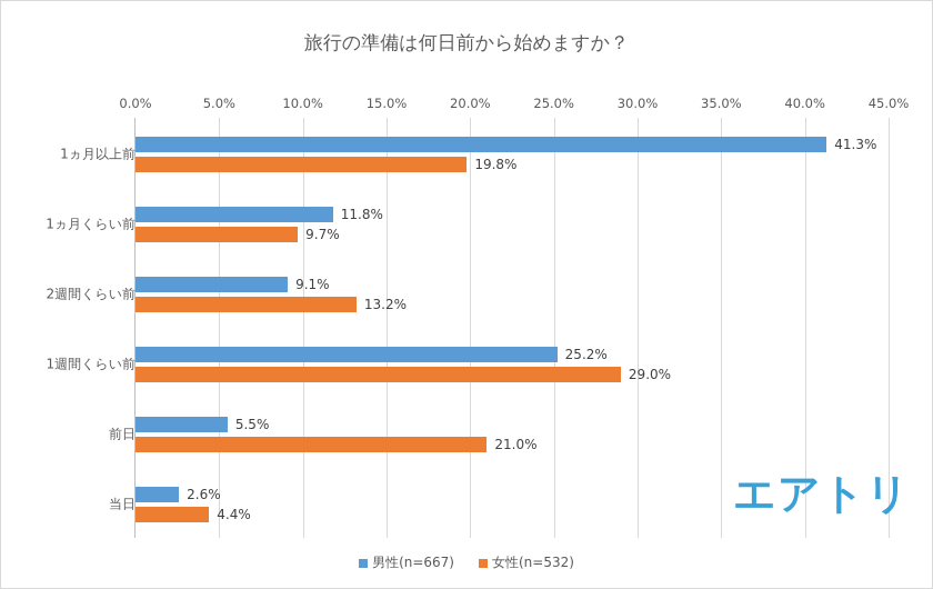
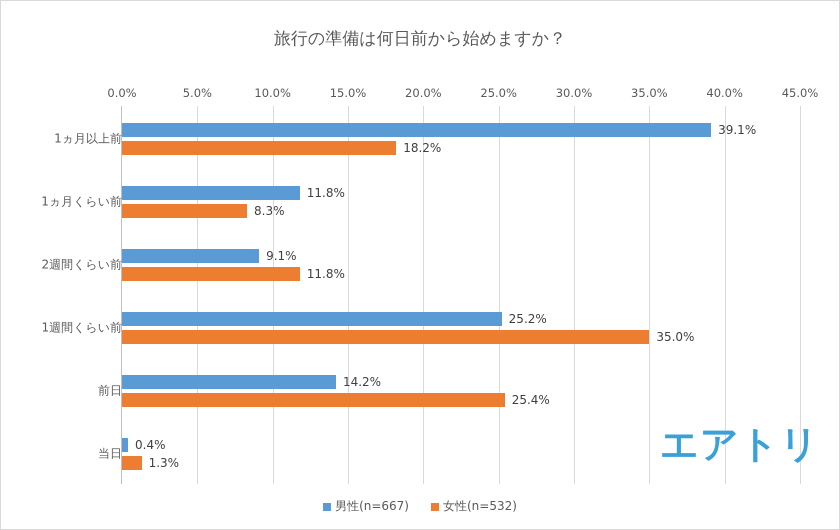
男性(n=667)/1ヵ月以上前: 41.3% -> 39.1%
女性(n=532)/1ヵ月以上前: 19.8% -> 18.2%
女性(n=532)/1ヵ月くらい前: 9.7% -> 8.3%
女性(n=532)/2週間くらい前: 13.2% -> 11.8%
女性(n=532)/1週間くらい前: 29.0% -> 35.0%
男性(n=667)/前日: 5.5% -> 14.2%
女性(n=532)/前日: 21.0% -> 25.4%
男性(n=667)/当日: 2.6% -> 0.4%
女性(n=532)/当日: 4.4% -> 1.3%
